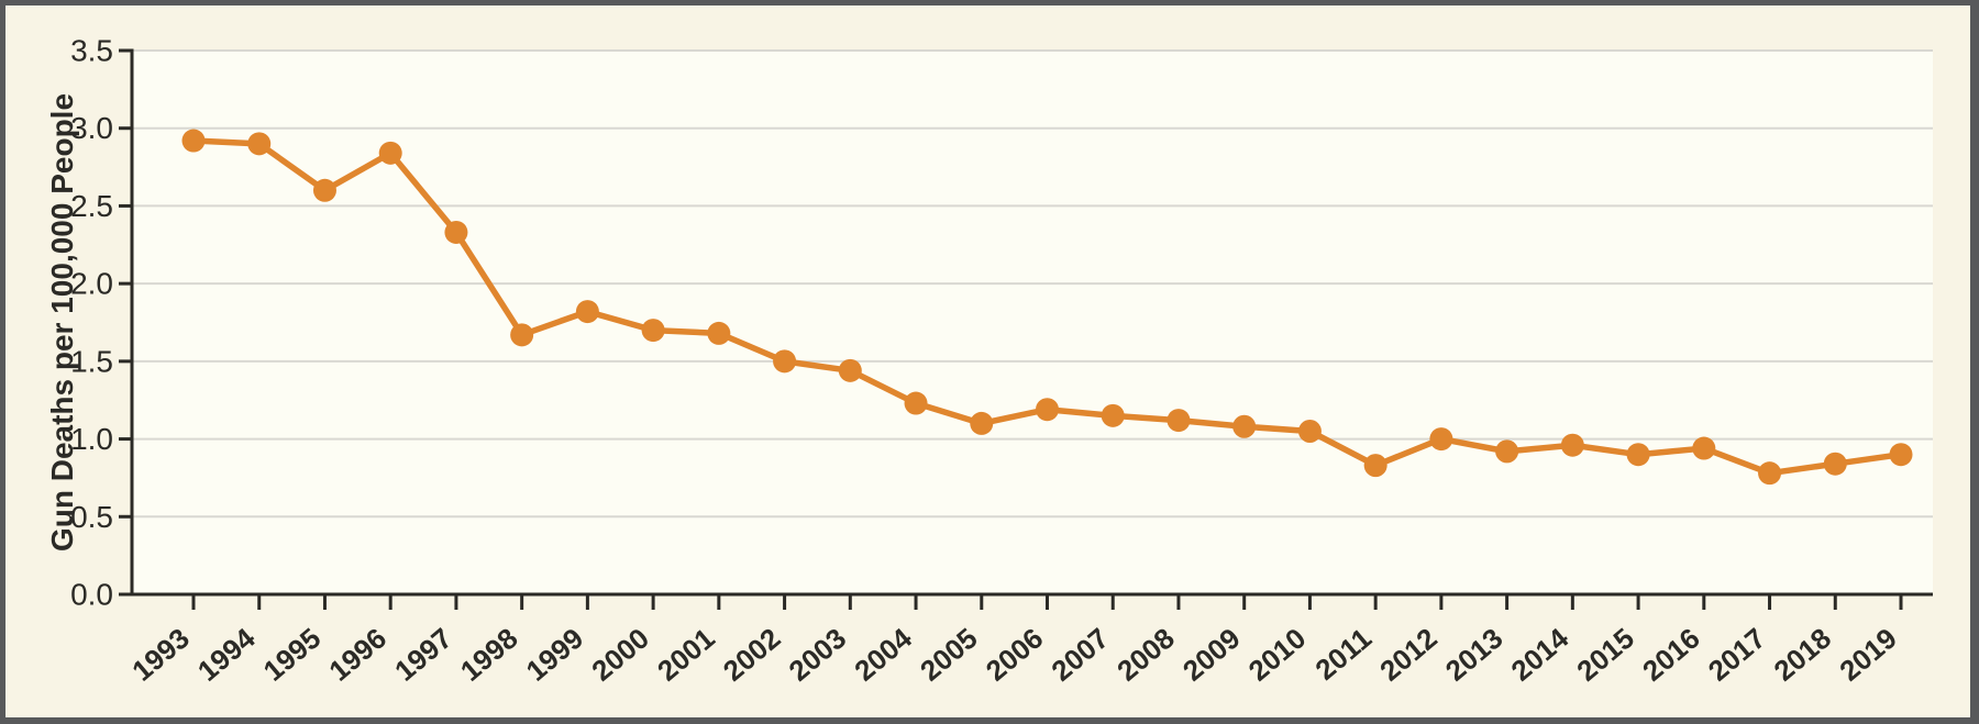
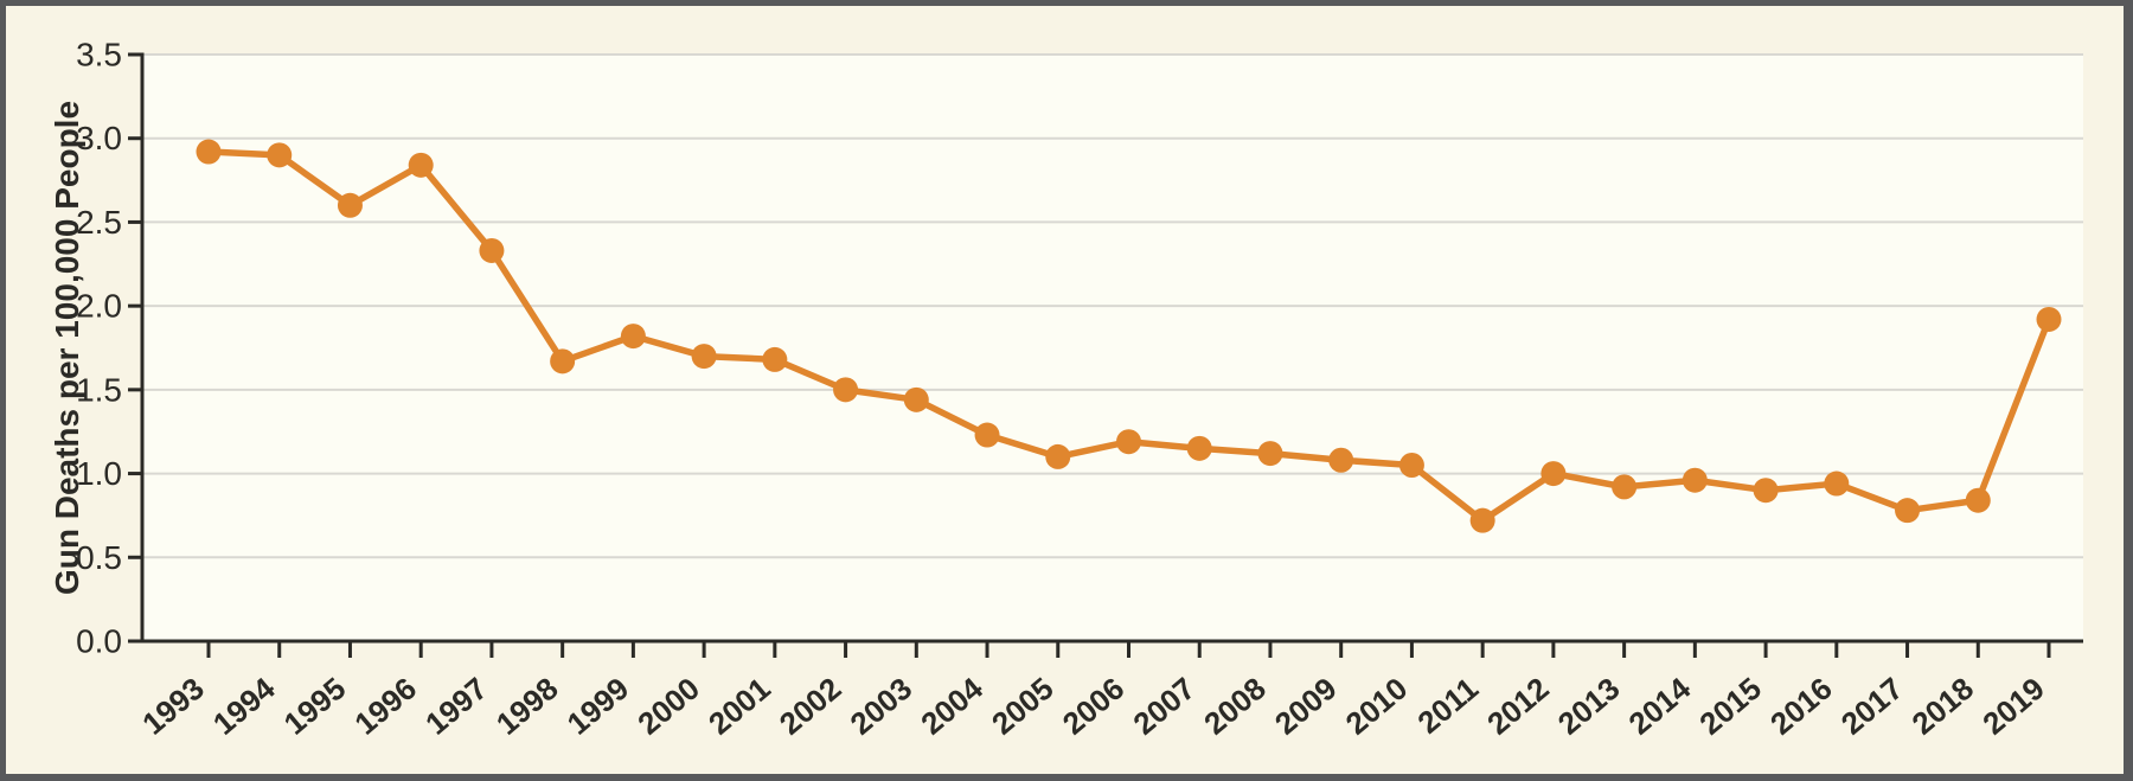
2011: 0.83 -> 0.72
2019: 0.90 -> 1.92
